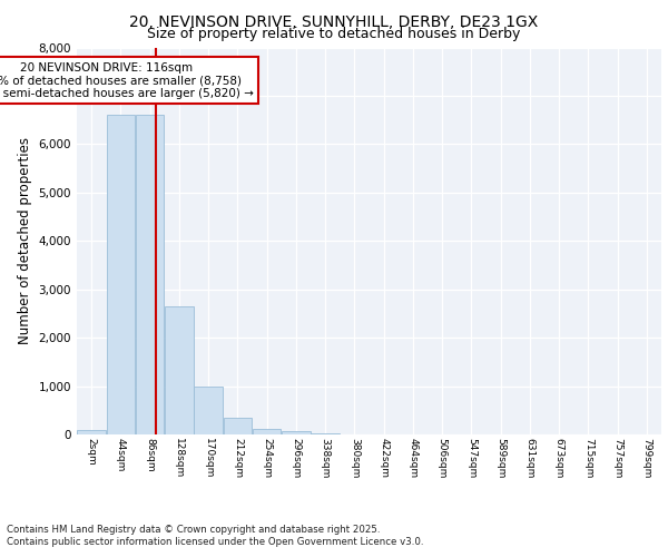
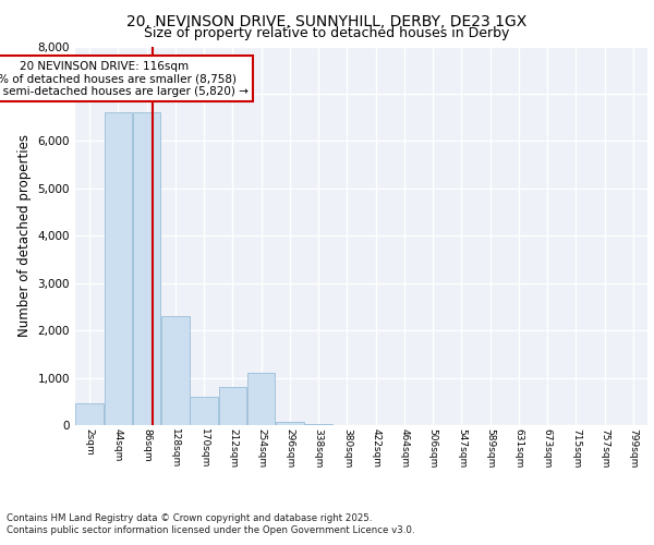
2sqm: 100 -> 450
128sqm: 2,650 -> 2,300
170sqm: 1,000 -> 600
212sqm: 350 -> 800
254sqm: 120 -> 1,100
